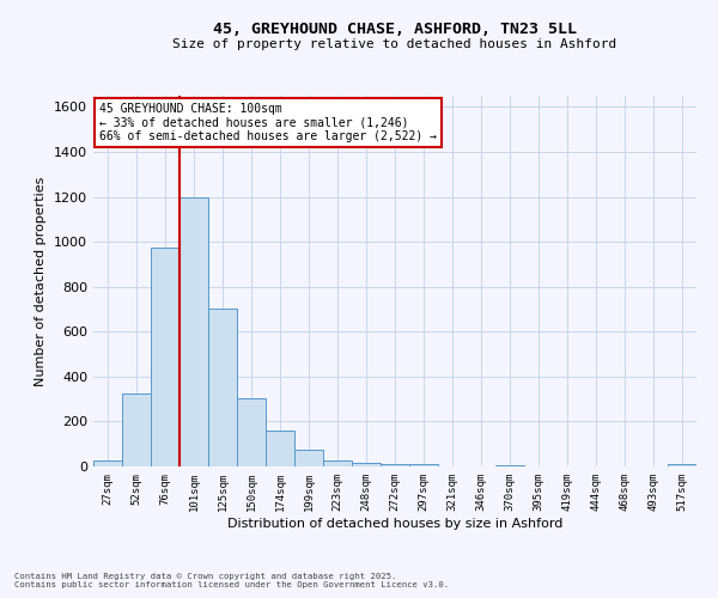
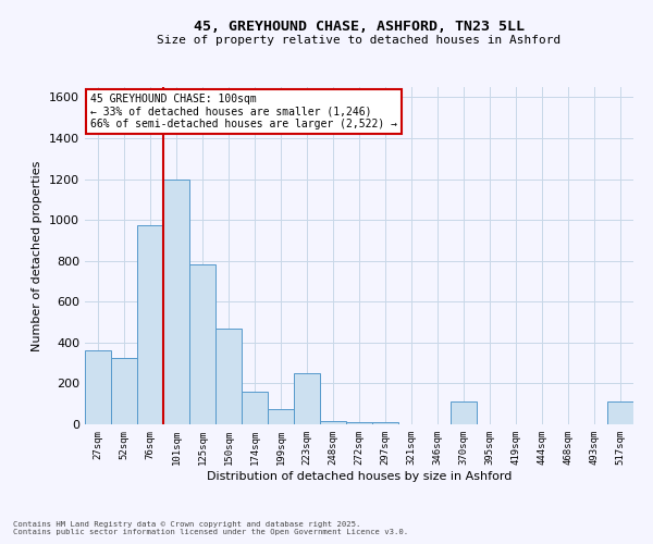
27sqm: 20 -> 360
125sqm: 700 -> 780
150sqm: 300 -> 470
223sqm: 20 -> 250
370sqm: 0 -> 110
517sqm: 10 -> 110
